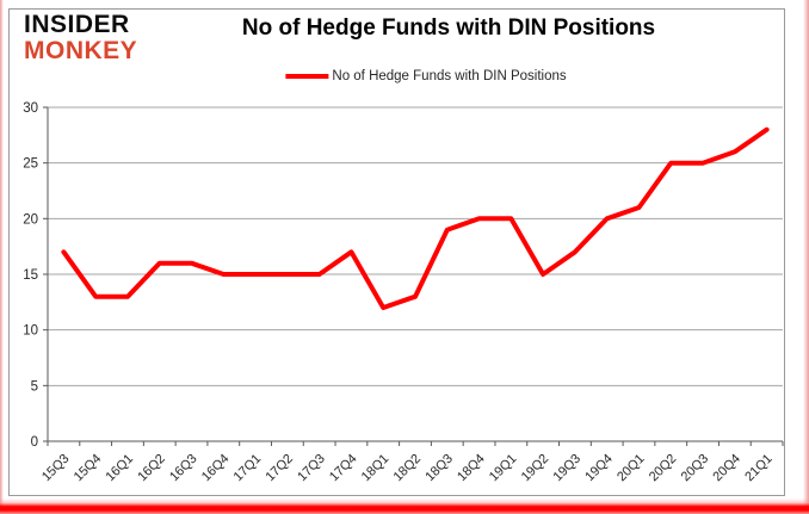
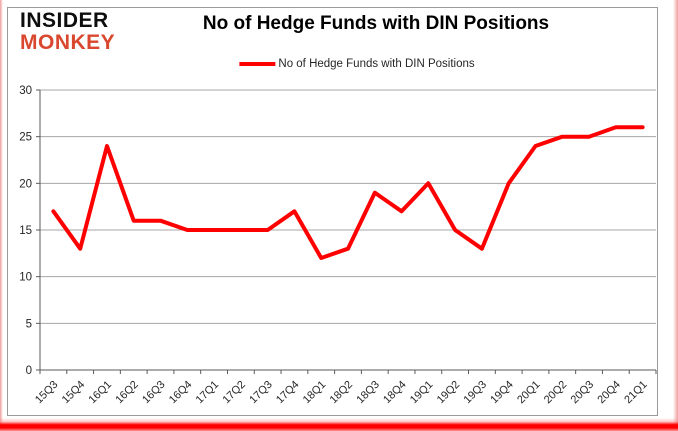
16Q1: 13 -> 24
18Q4: 20 -> 17
19Q3: 17 -> 13
20Q1: 21 -> 24
21Q1: 28 -> 26
